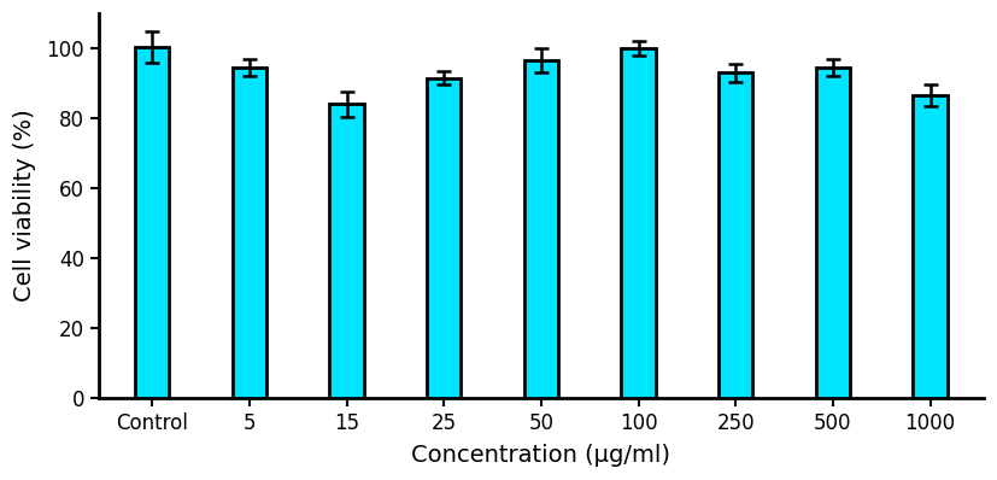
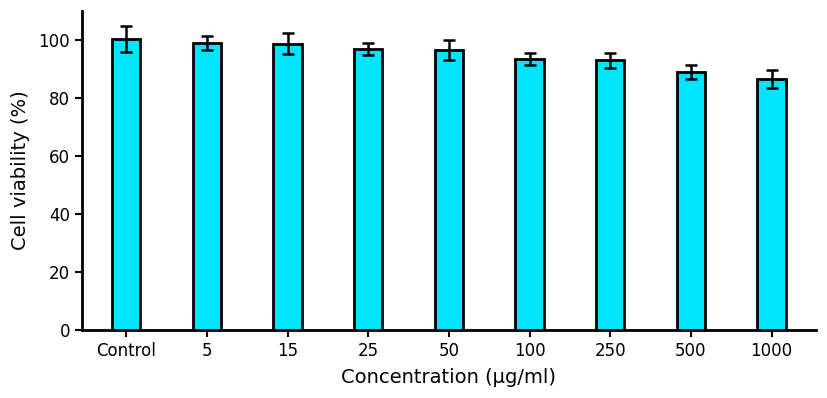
5: 94.5 -> 99.0
15: 84.0 -> 98.8
25: 91.5 -> 97.0
100: 100.0 -> 93.5
500: 94.5 -> 89.0
